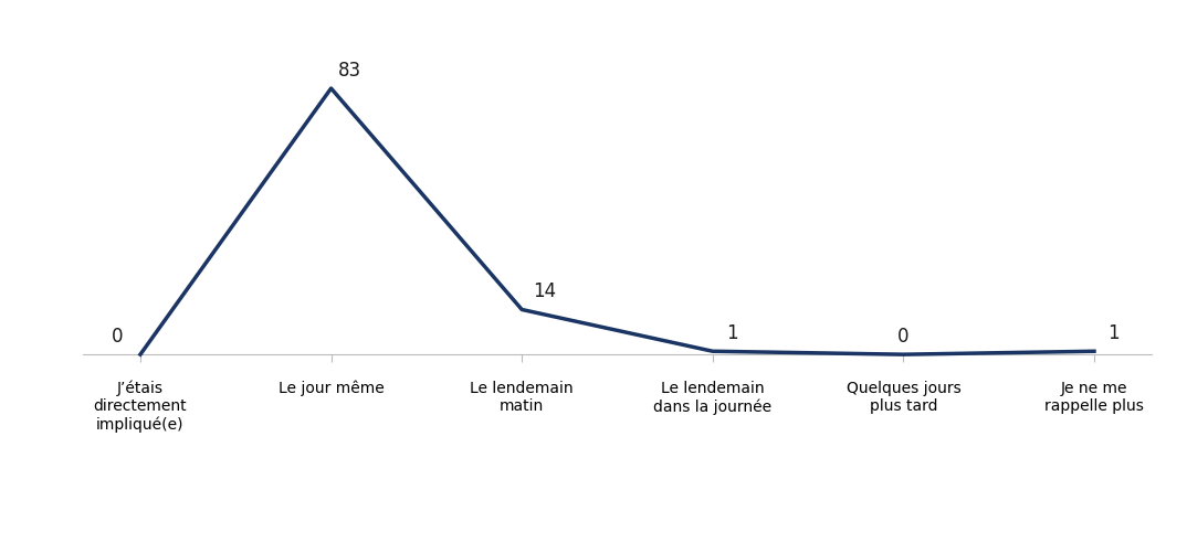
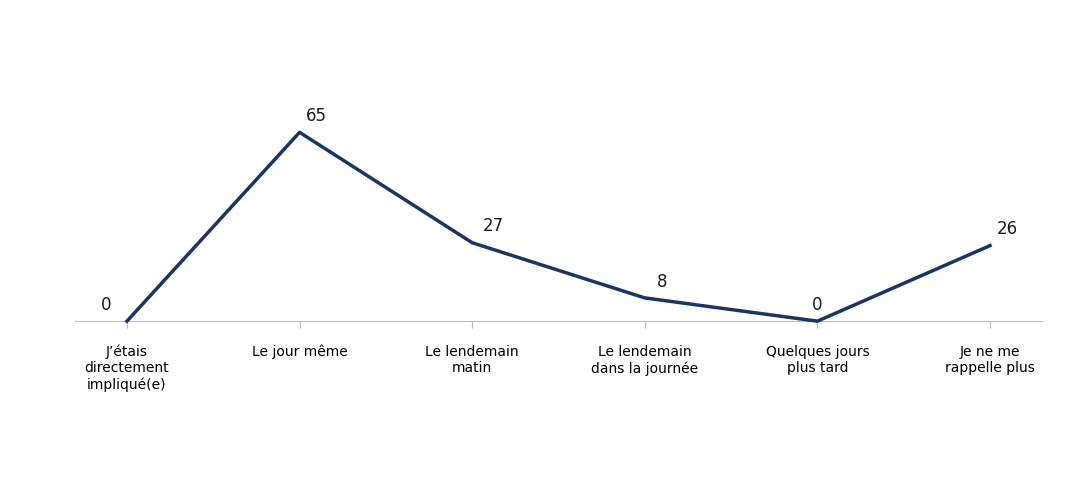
Le jour même: 83 -> 65
Le lendemain matin: 14 -> 27
Le lendemain dans la journée: 1 -> 8
Je ne me rappelle plus: 1 -> 26
